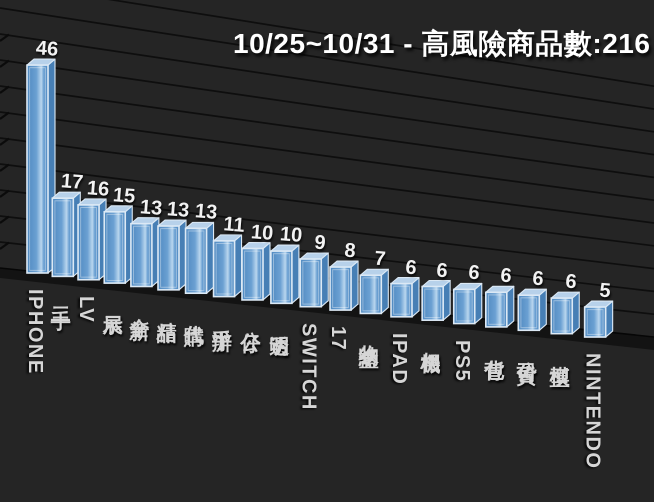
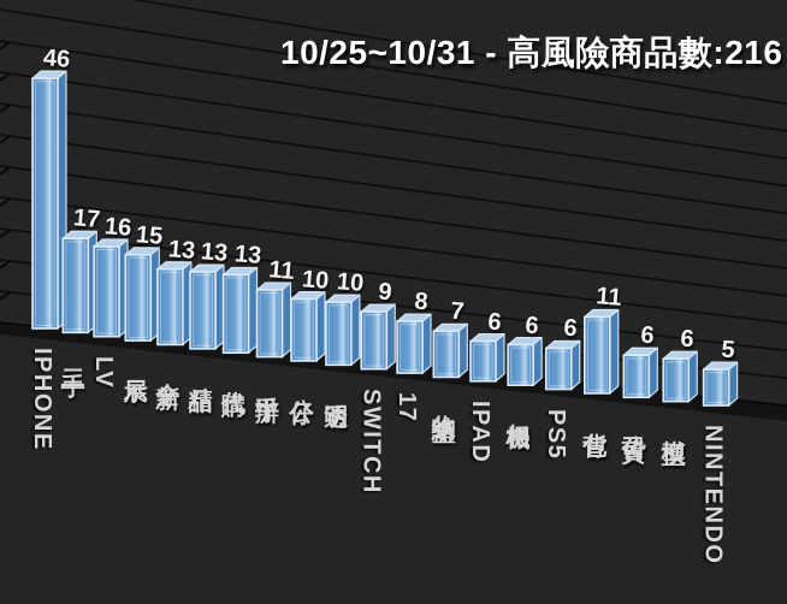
背包: 6 -> 11
